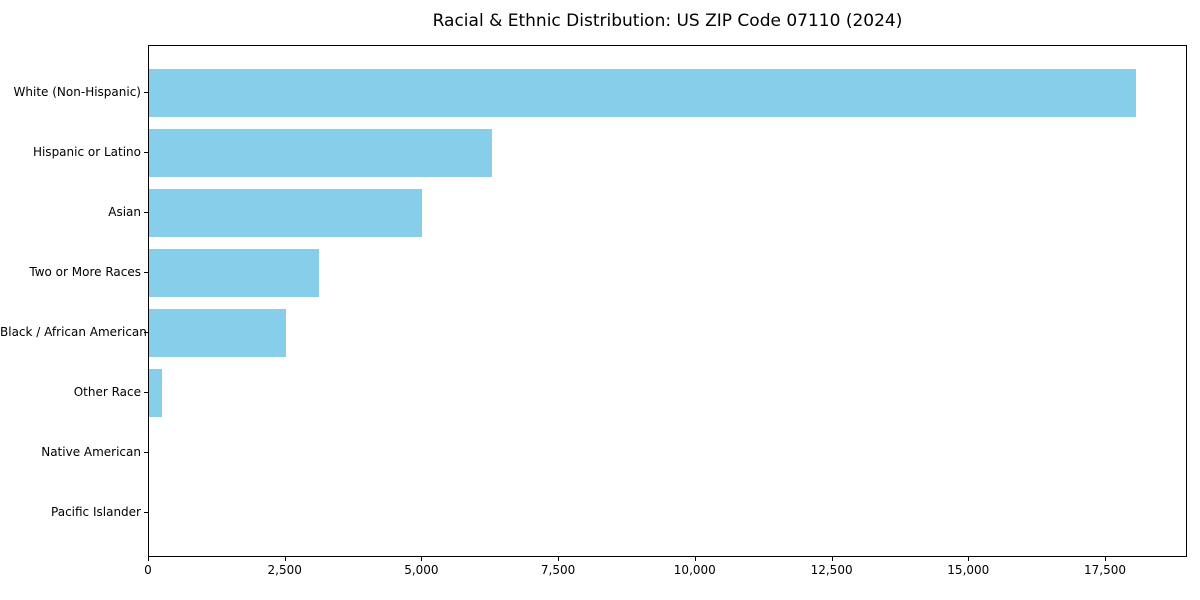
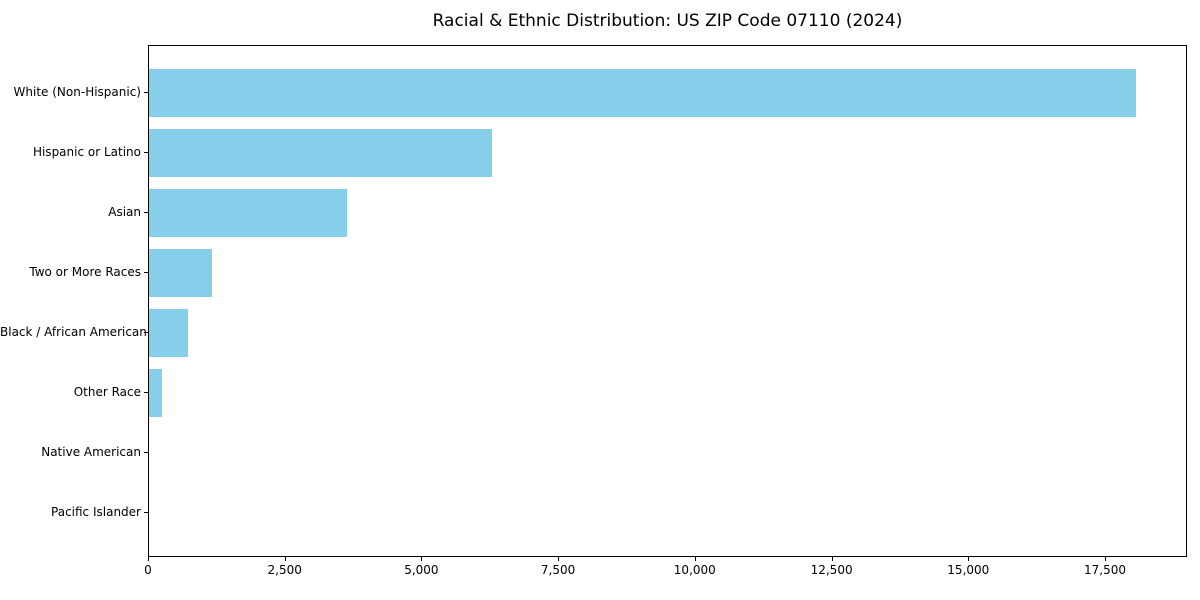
Asian: 5000 -> 3600
Two or More Races: 3100 -> 1200
Black / African American: 2500 -> 700
